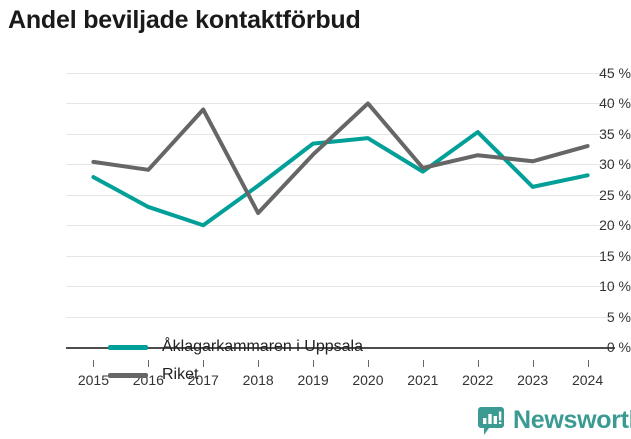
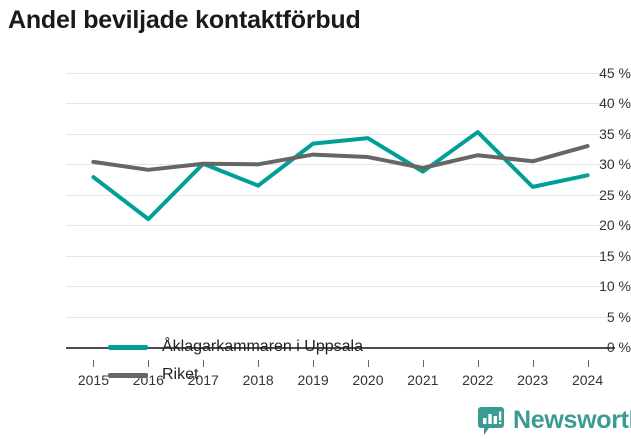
Åklagarkammaren i Uppsala/2016: 23% -> 21%
Åklagarkammaren i Uppsala/2017: 20% -> 30%
Riket/2017: 39% -> 30%
Riket/2018: 22% -> 30%
Riket/2020: 40% -> 31%
